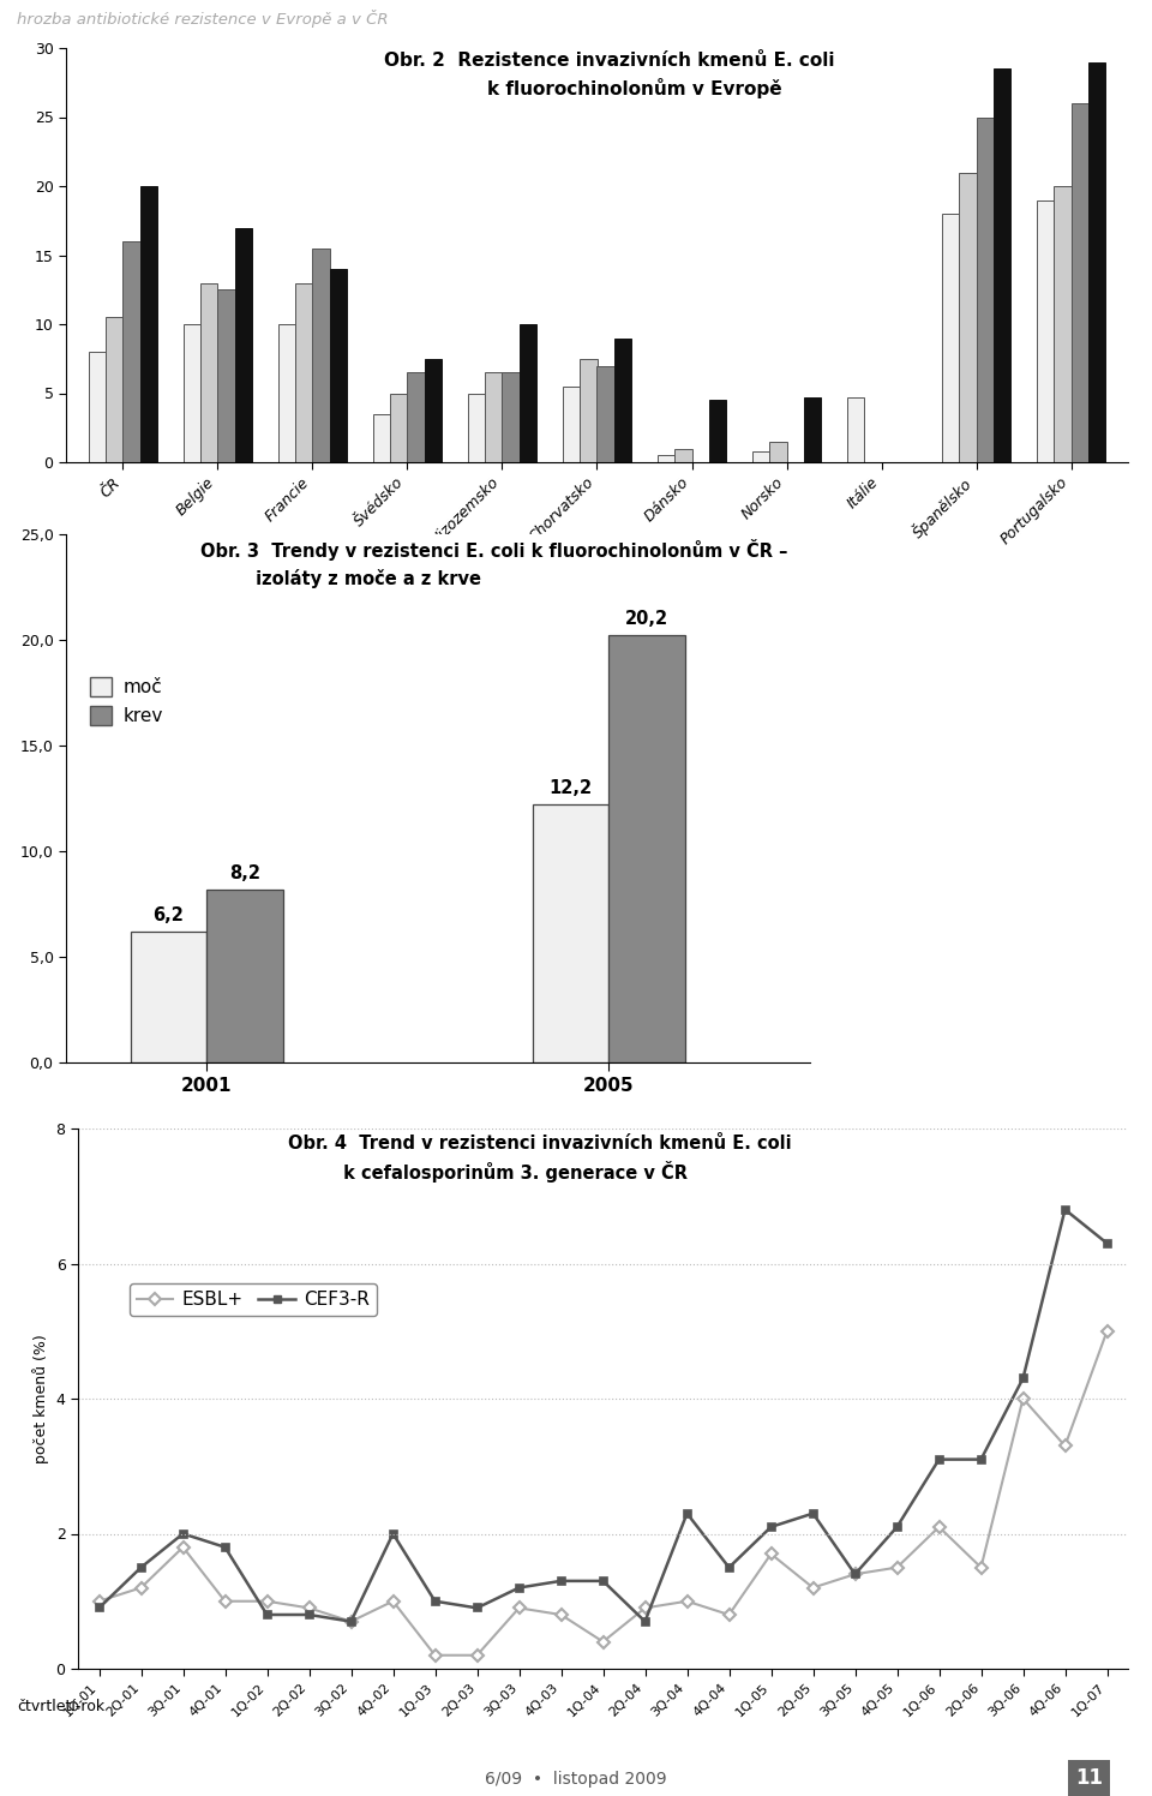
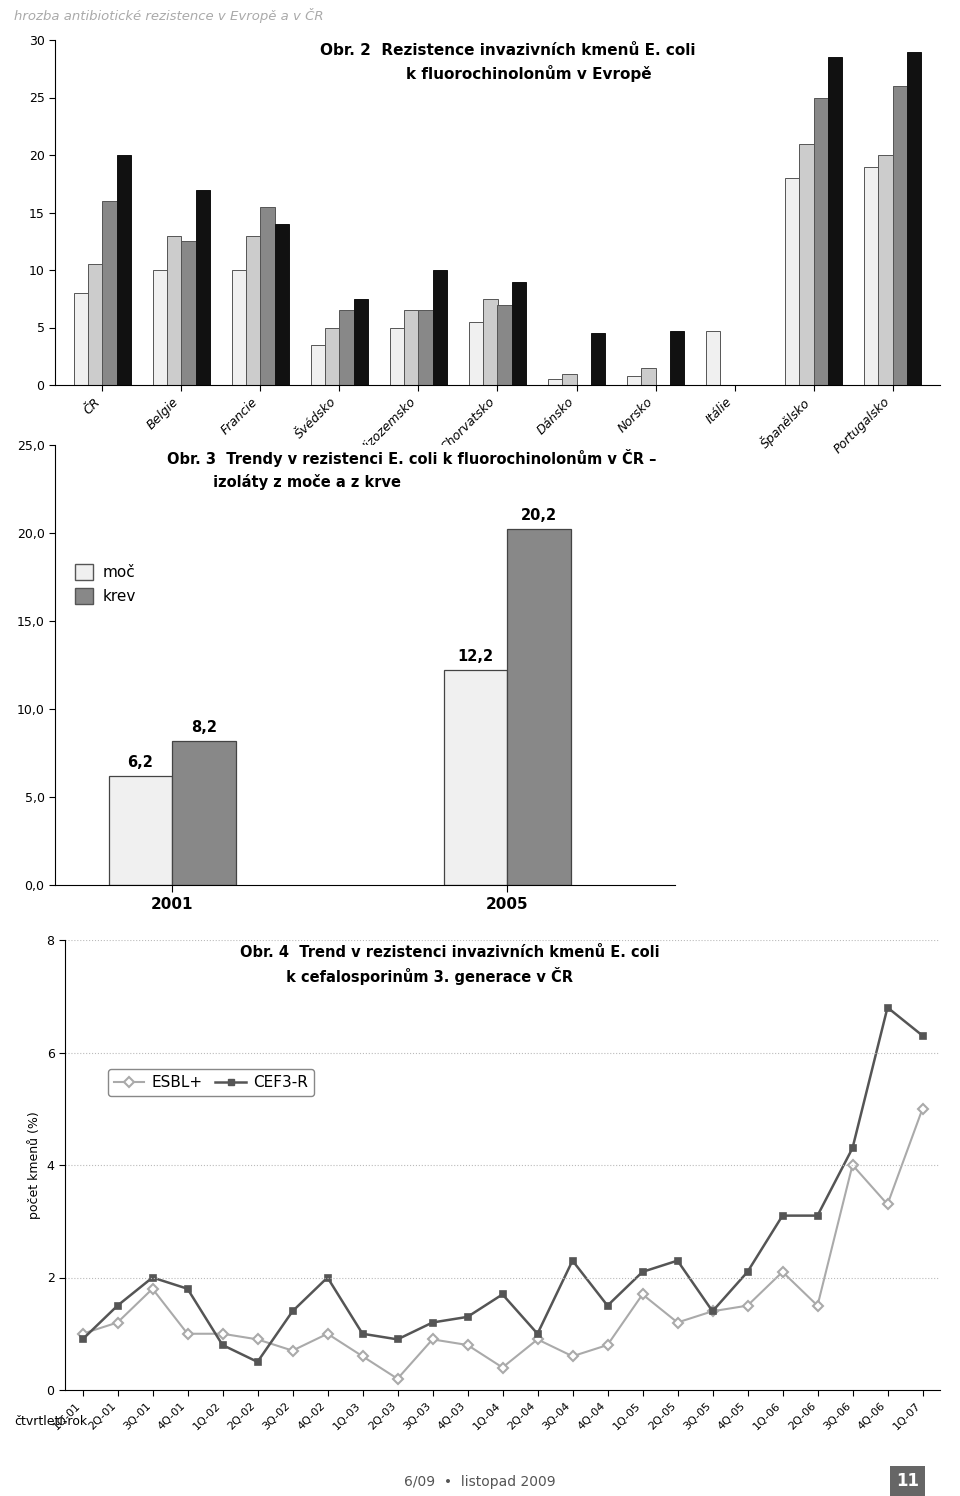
CEF3-R/2Q-02: 0.8 -> 0.5
CEF3-R/3Q-02: 0.7 -> 1.4
ESBL+/1Q-03: 0.2 -> 0.6
CEF3-R/1Q-04: 1.3 -> 1.7
CEF3-R/2Q-04: 0.7 -> 1.0
ESBL+/3Q-04: 1.0 -> 0.6
